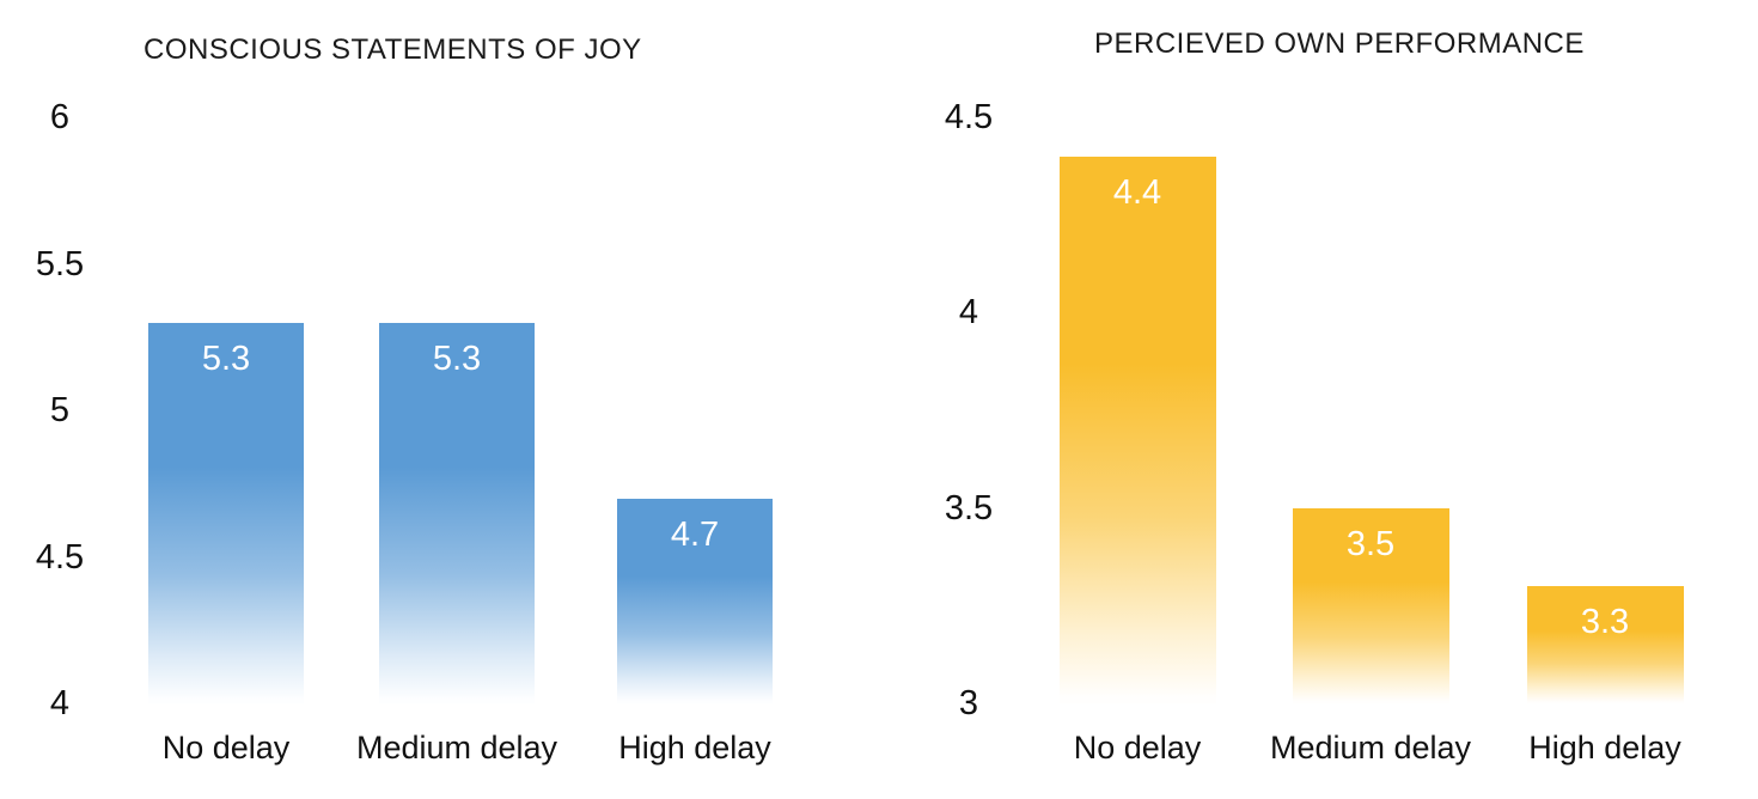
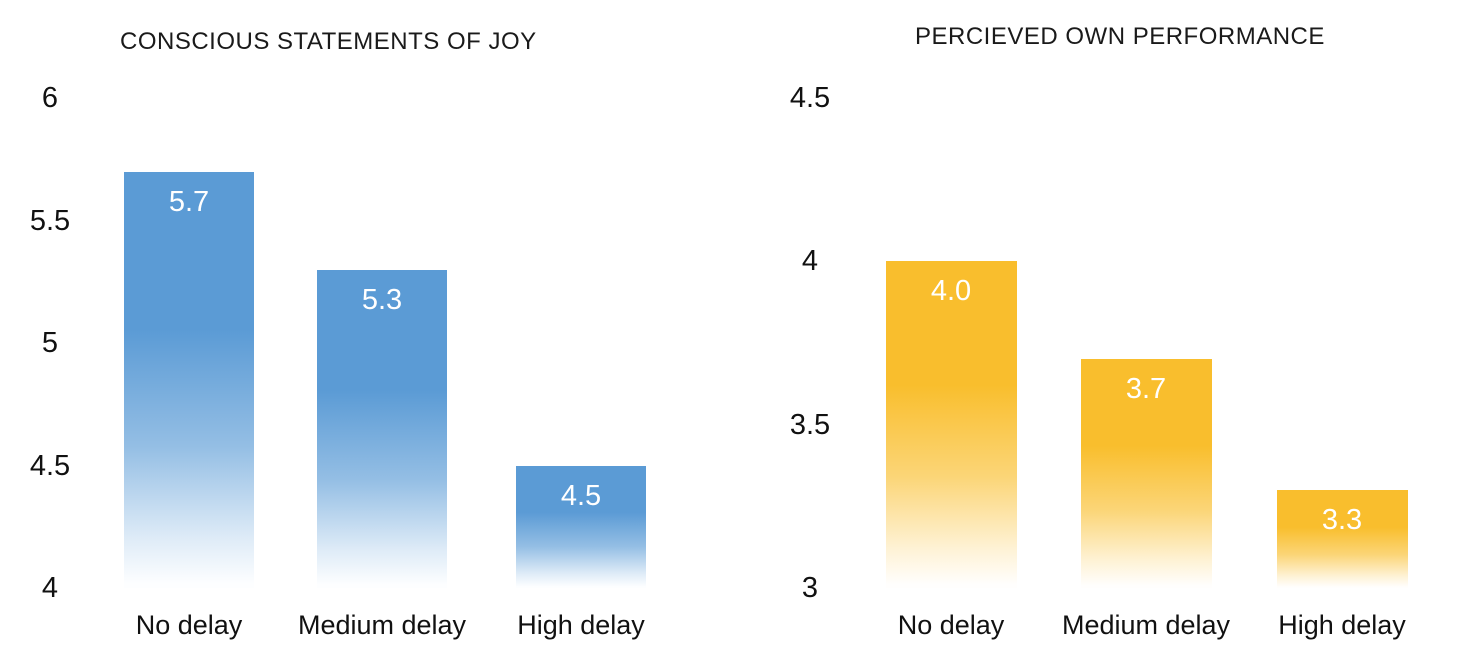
CONSCIOUS STATEMENTS OF JOY/No delay: 5.3 -> 5.7
CONSCIOUS STATEMENTS OF JOY/High delay: 4.7 -> 4.5
PERCIEVED OWN PERFORMANCE/No delay: 4.4 -> 4.0
PERCIEVED OWN PERFORMANCE/Medium delay: 3.5 -> 3.7
